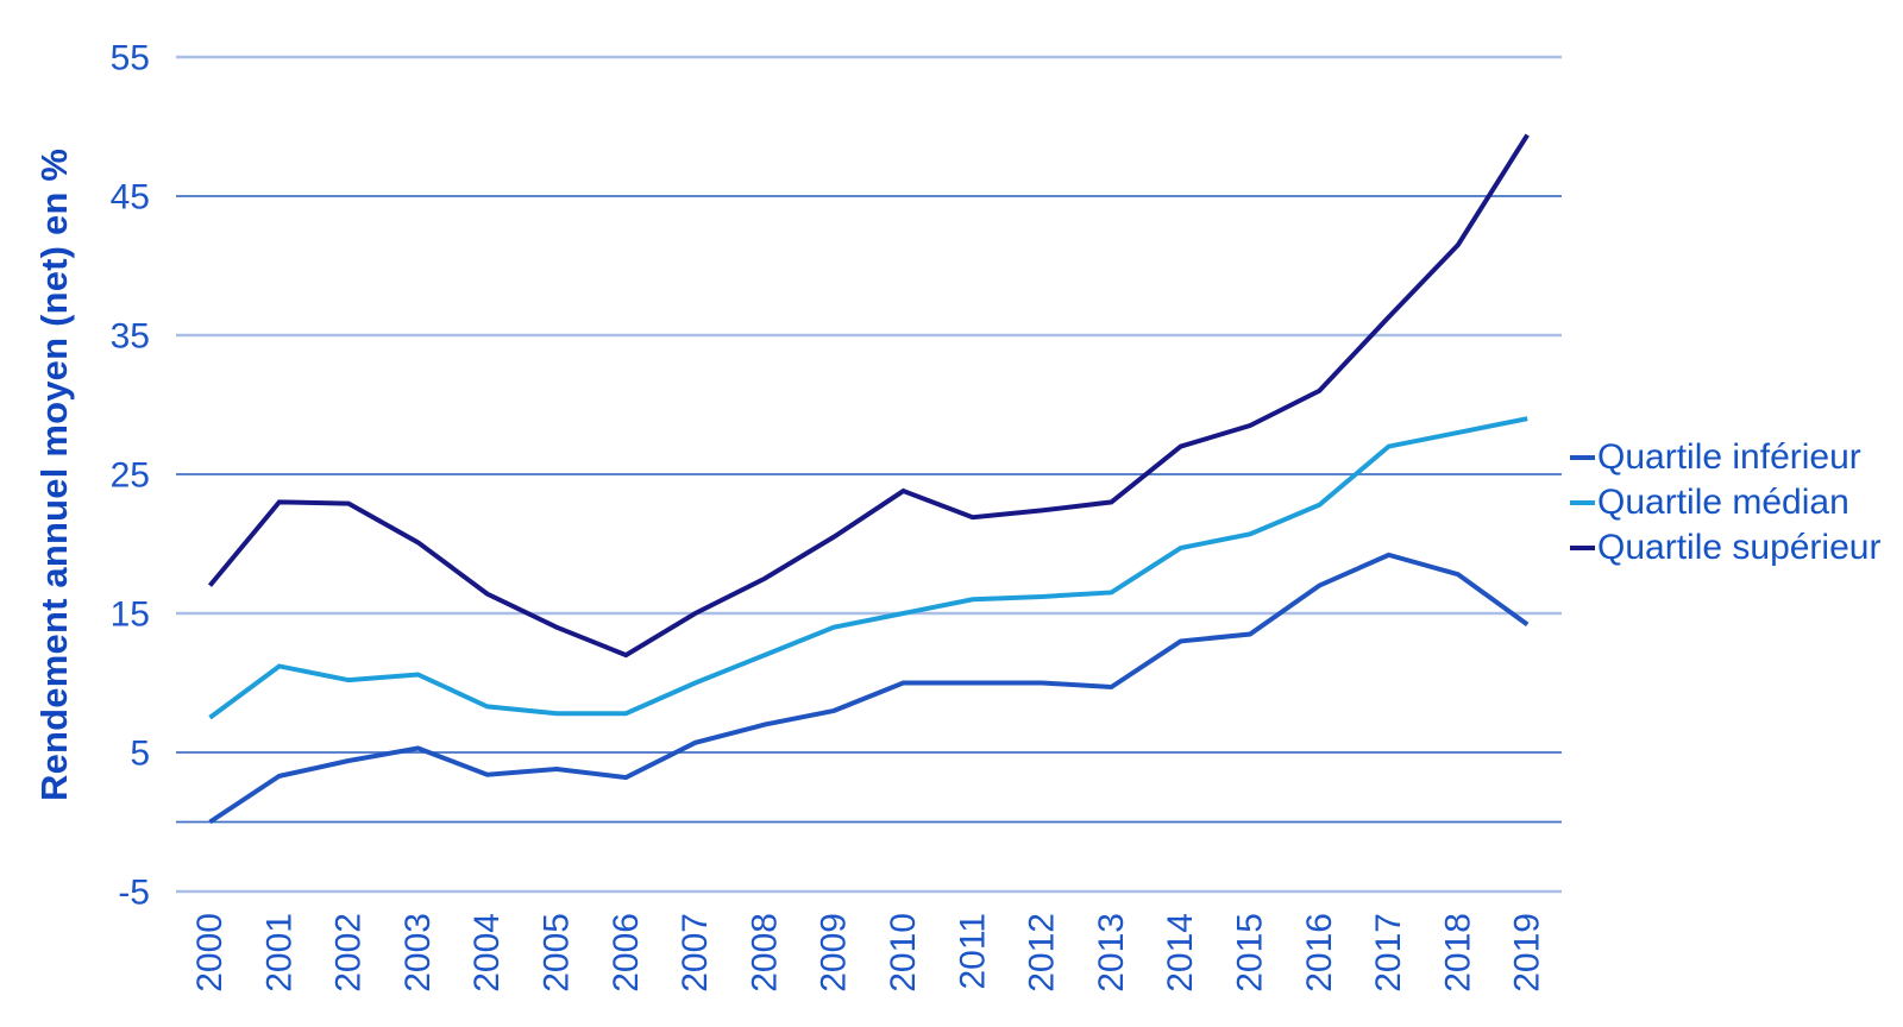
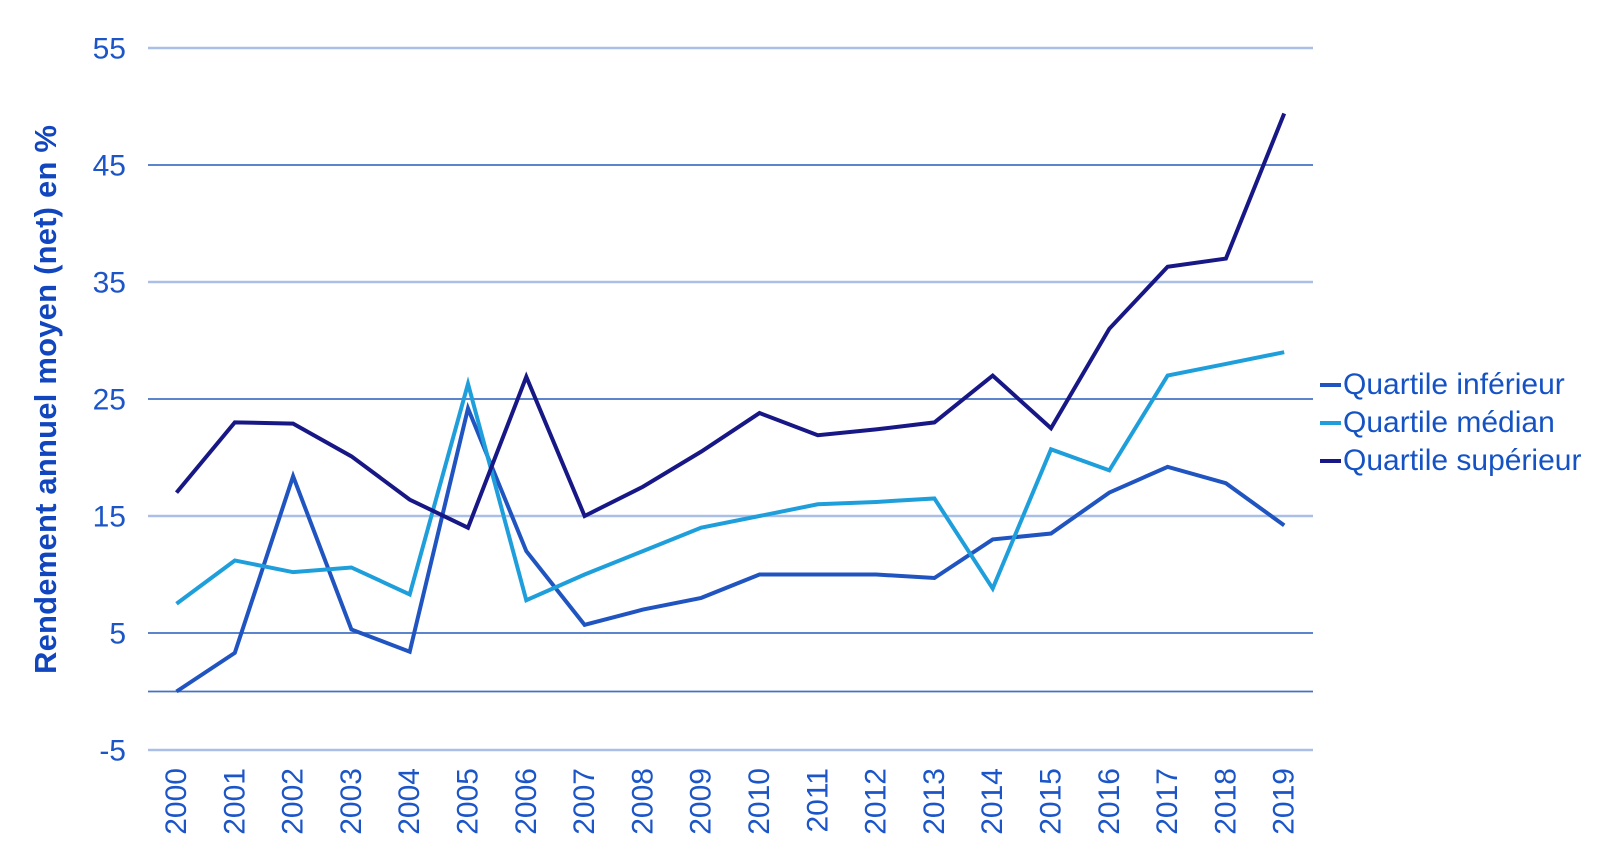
Quartile inférieur/2002: 4.4 -> 18.4
Quartile inférieur/2005: 3.8 -> 24.2
Quartile médian/2005: 7.8 -> 26.3
Quartile inférieur/2006: 3.2 -> 12.0
Quartile supérieur/2006: 12.0 -> 26.9
Quartile médian/2014: 19.7 -> 8.8
Quartile supérieur/2015: 28.5 -> 22.5
Quartile médian/2016: 22.8 -> 18.9
Quartile supérieur/2018: 41.5 -> 37.0
